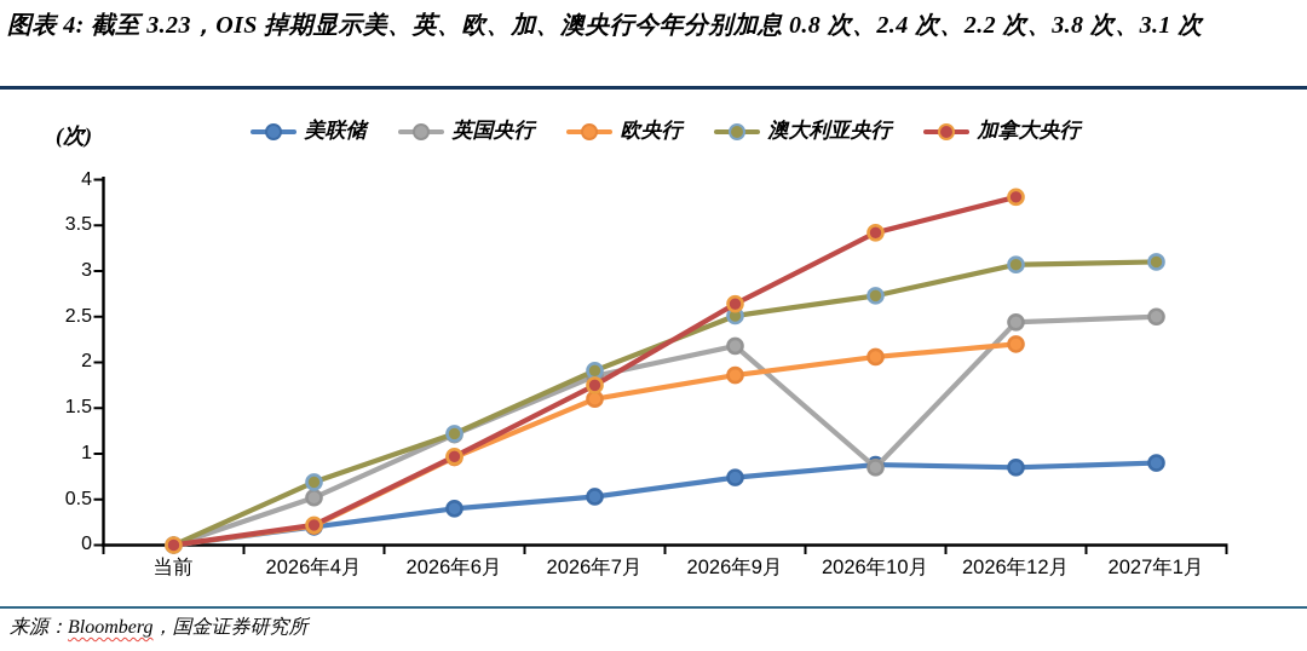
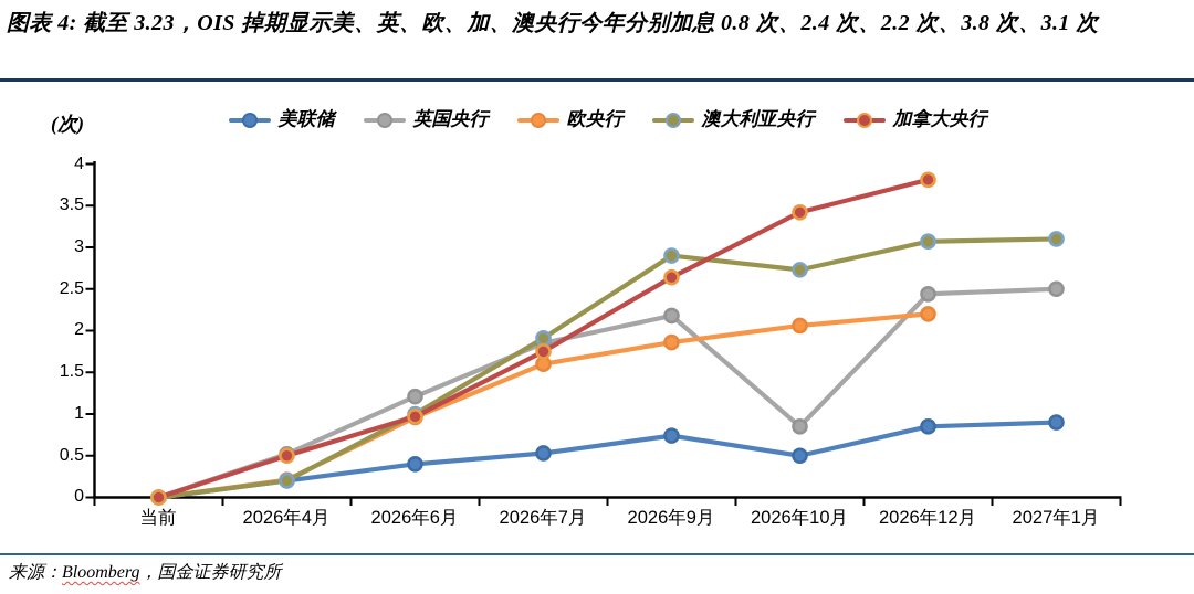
澳大利亚央行/2026年4月: 0.7 -> 0.2
加拿大央行/2026年4月: 0.2 -> 0.5
澳大利亚央行/2026年6月: 1.2 -> 1.0
澳大利亚央行/2026年9月: 2.5 -> 2.9
美联储/2026年10月: 0.9 -> 0.5
